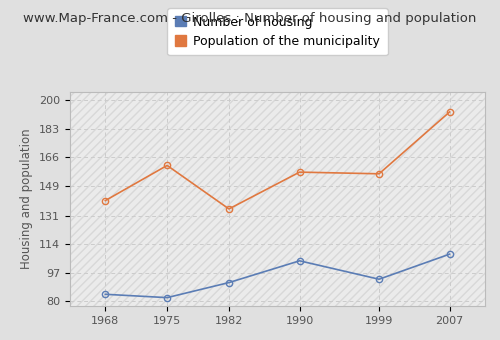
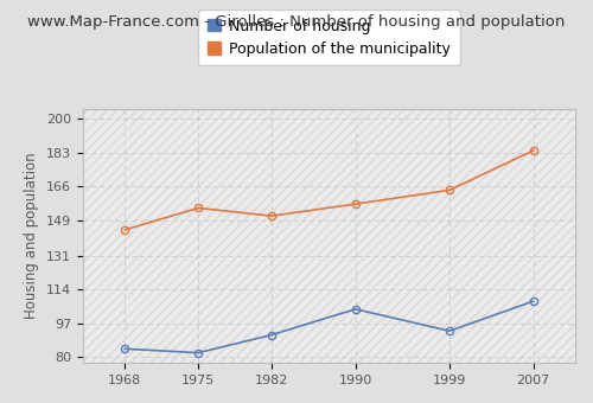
Population of the municipality/1968: 140 -> 144
Population of the municipality/1975: 161 -> 155
Population of the municipality/1982: 135 -> 151
Population of the municipality/1999: 156 -> 164
Population of the municipality/2007: 193 -> 184
